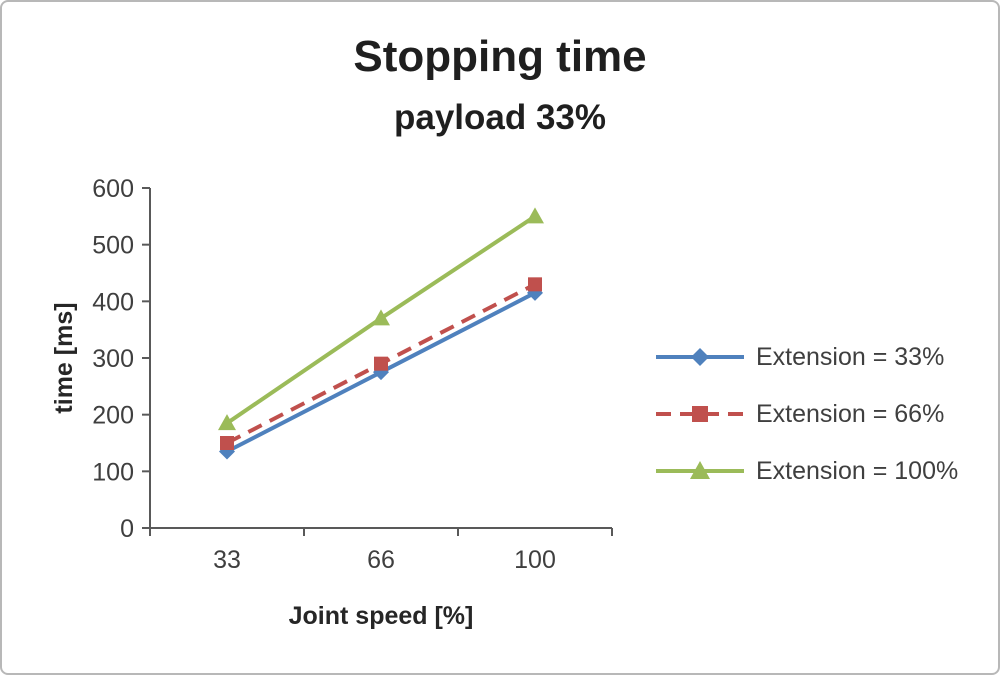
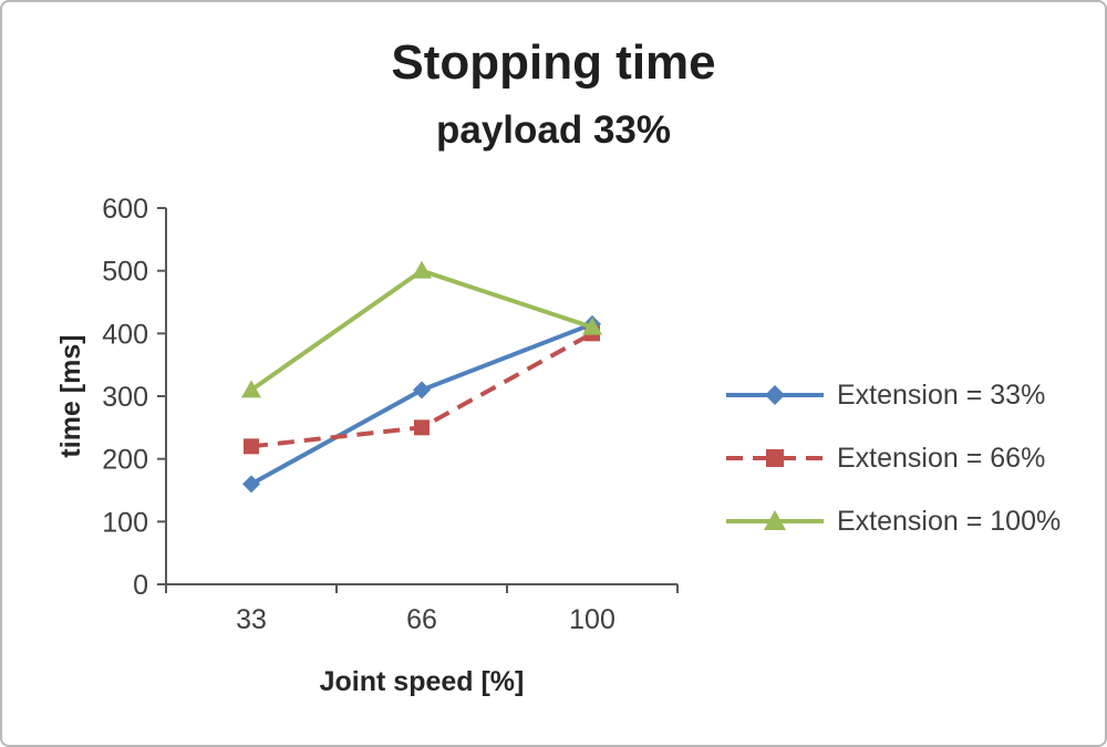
Extension = 33%/33: 140 -> 160
Extension = 66%/33: 150 -> 220
Extension = 100%/33: 180 -> 310
Extension = 33%/66: 280 -> 310
Extension = 66%/66: 290 -> 250
Extension = 100%/66: 370 -> 500
Extension = 66%/100: 430 -> 400
Extension = 100%/100: 550 -> 410
